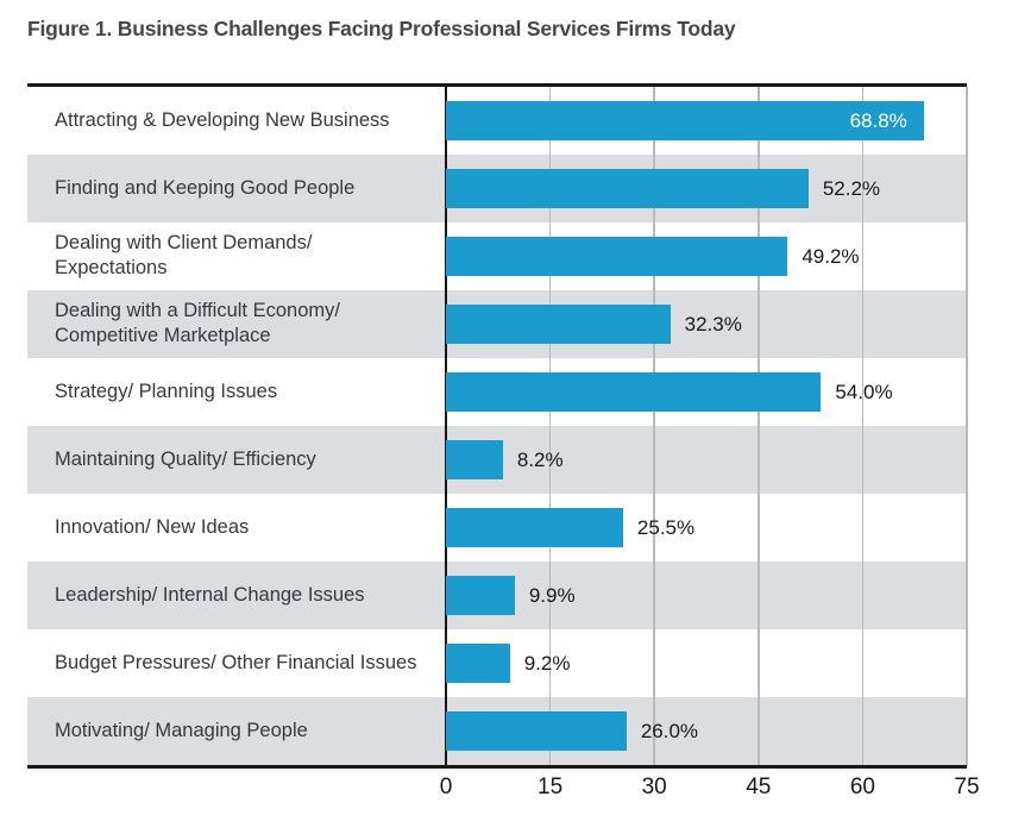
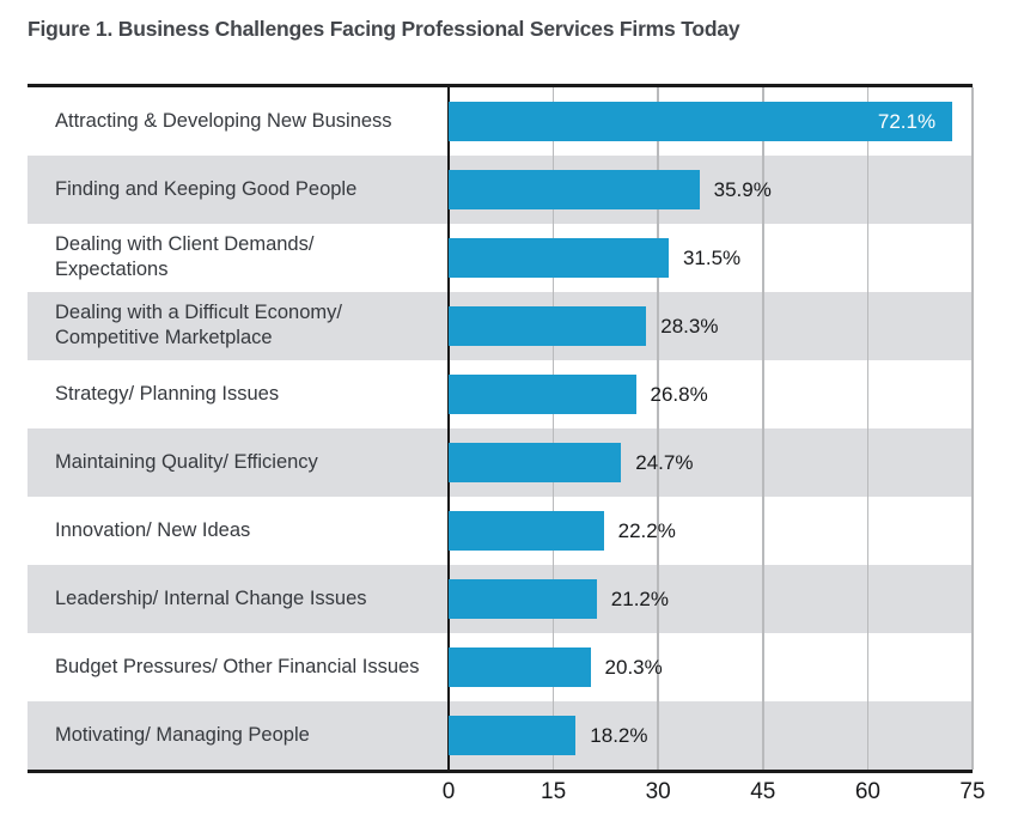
Attracting & Developing New Business: 68.8% -> 72.1%
Finding and Keeping Good People: 52.2% -> 35.9%
Dealing with Client Demands/ Expectations: 49.2% -> 31.5%
Dealing with a Difficult Economy/ Competitive Marketplace: 32.3% -> 28.3%
Strategy/ Planning Issues: 54.0% -> 26.8%
Maintaining Quality/ Efficiency: 8.2% -> 24.7%
Innovation/ New Ideas: 25.5% -> 22.2%
Leadership/ Internal Change Issues: 9.9% -> 21.2%
Budget Pressures/ Other Financial Issues: 9.2% -> 20.3%
Motivating/ Managing People: 26.0% -> 18.2%
